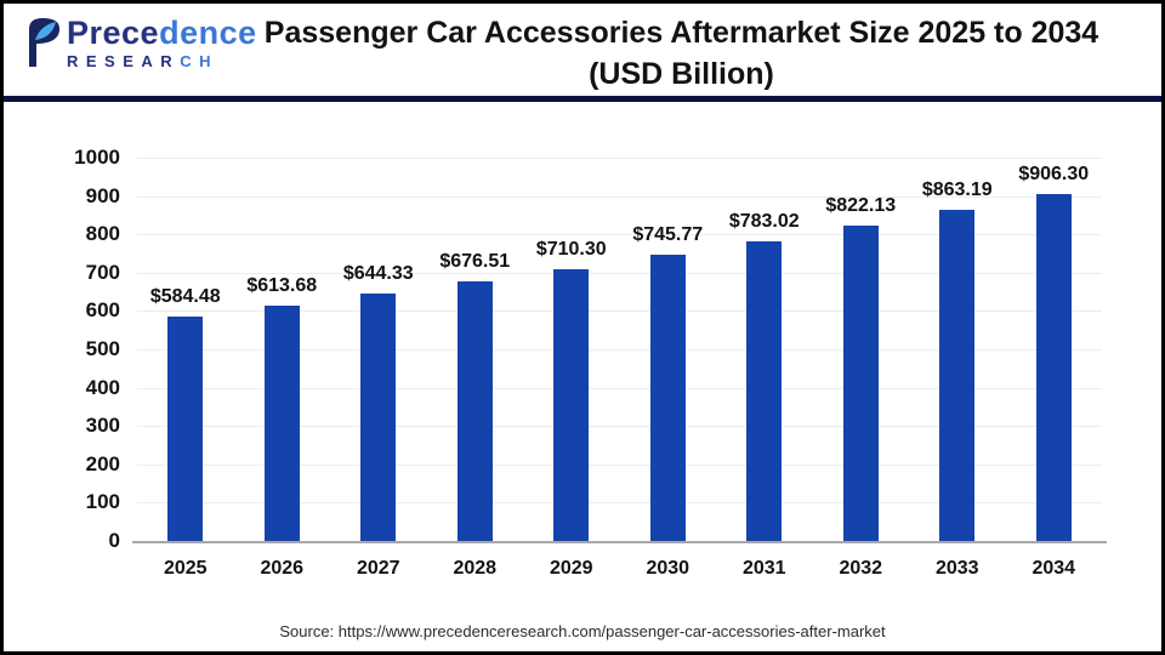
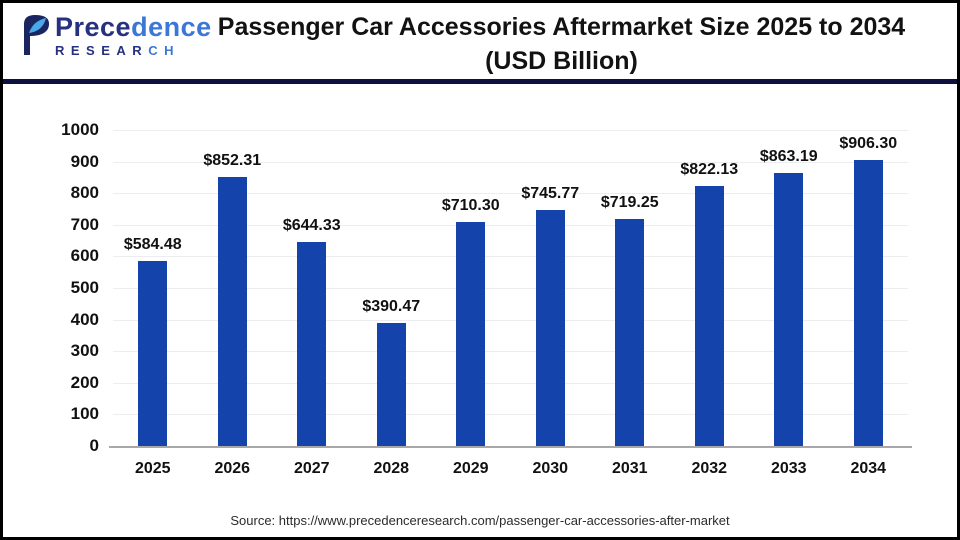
2026: $613.68 -> $852.31
2028: $676.51 -> $390.47
2031: $783.02 -> $719.25
